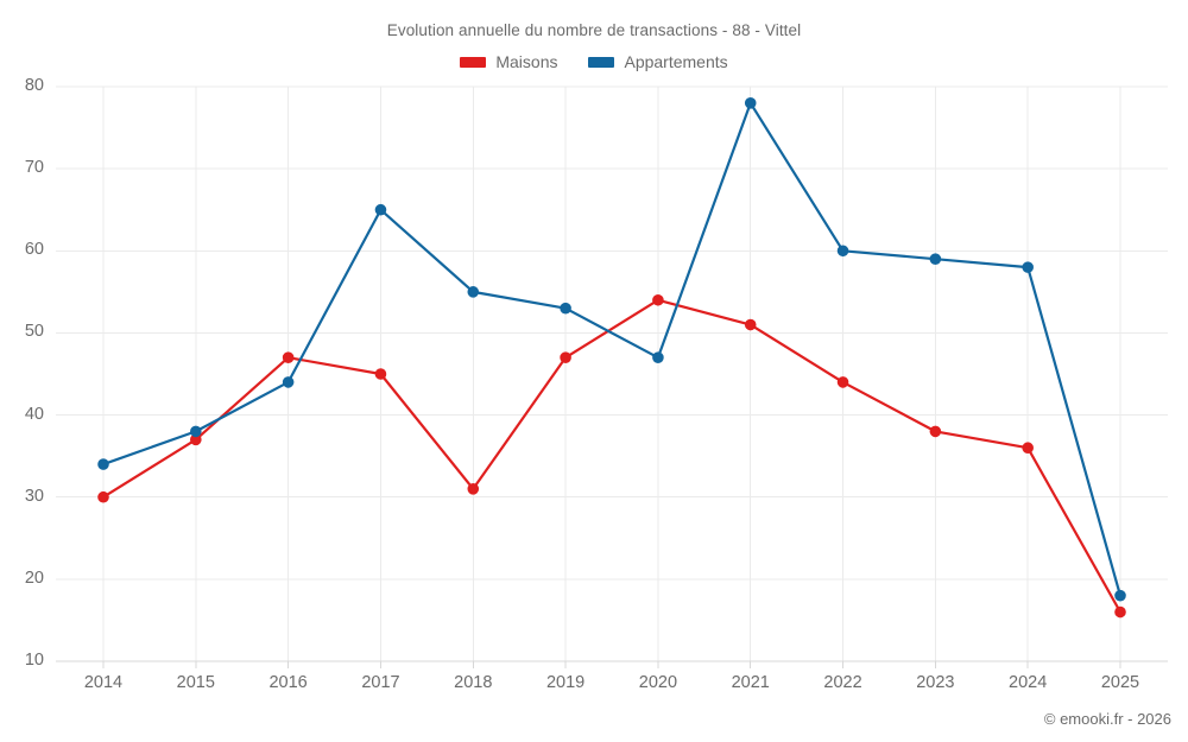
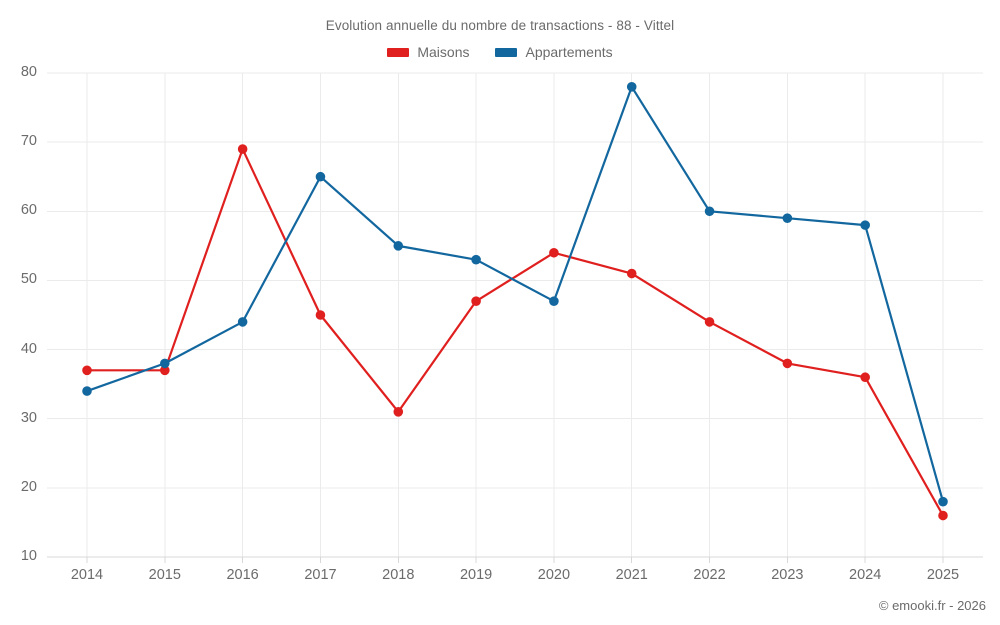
Maisons/2014: 30 -> 37
Maisons/2016: 47 -> 69
